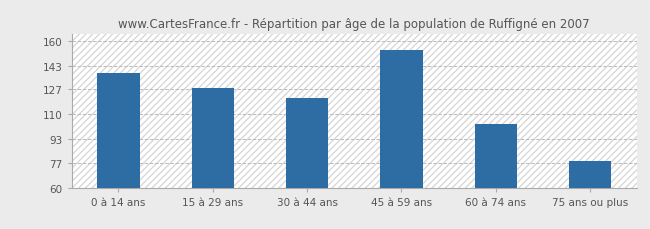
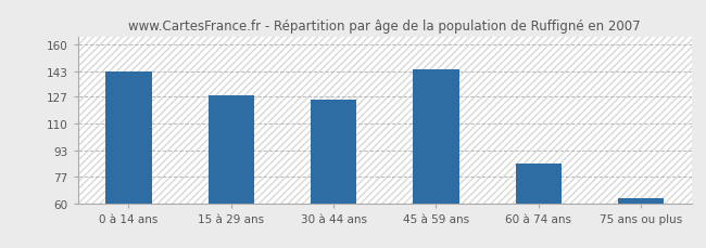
0 à 14 ans: 138 -> 143
30 à 44 ans: 121 -> 125
45 à 59 ans: 154 -> 144
60 à 74 ans: 103 -> 85
75 ans ou plus: 78 -> 63
